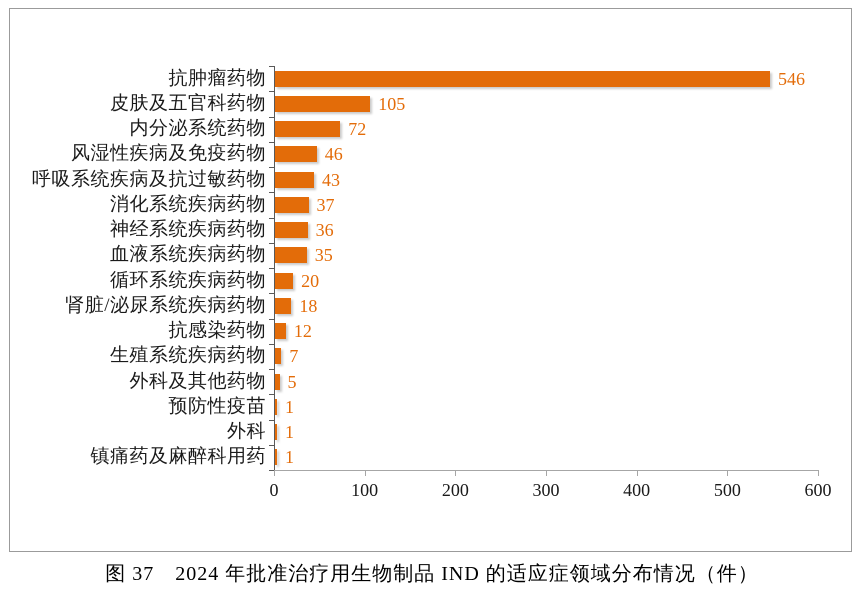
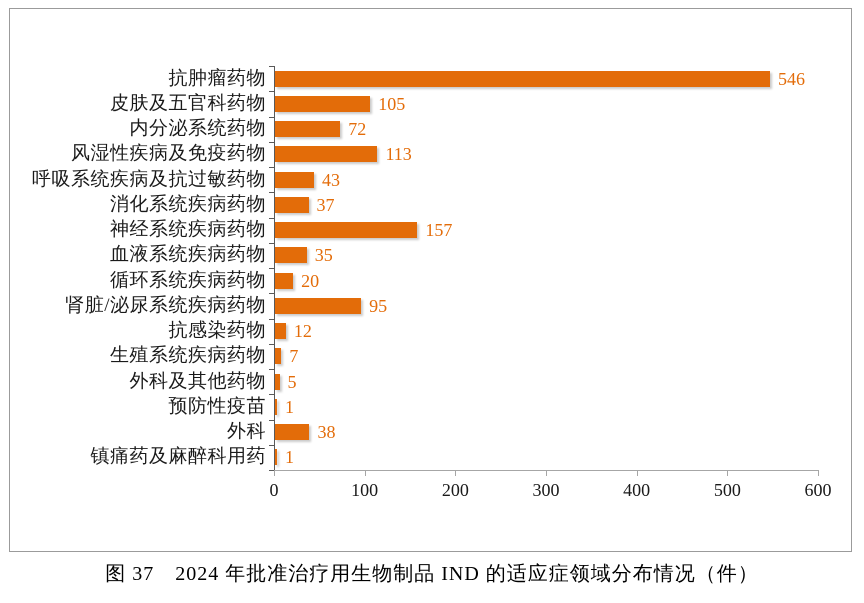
风湿性疾病及免疫药物: 46 -> 113
神经系统疾病药物: 36 -> 157
肾脏/泌尿系统疾病药物: 18 -> 95
外科: 1 -> 38
